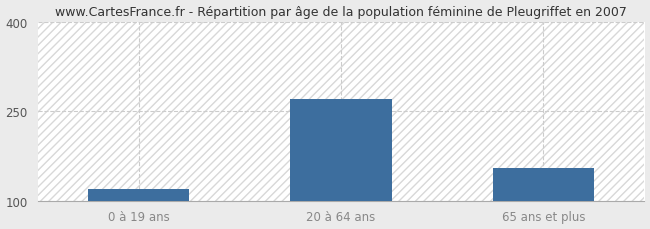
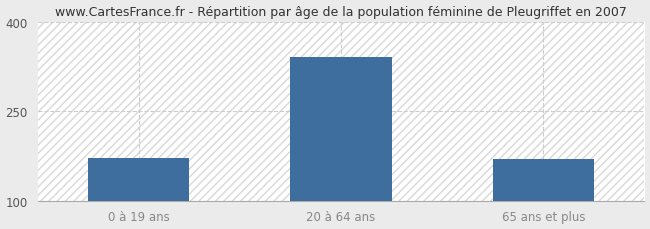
0 à 19 ans: 120 -> 172
20 à 64 ans: 270 -> 340
65 ans et plus: 155 -> 170
